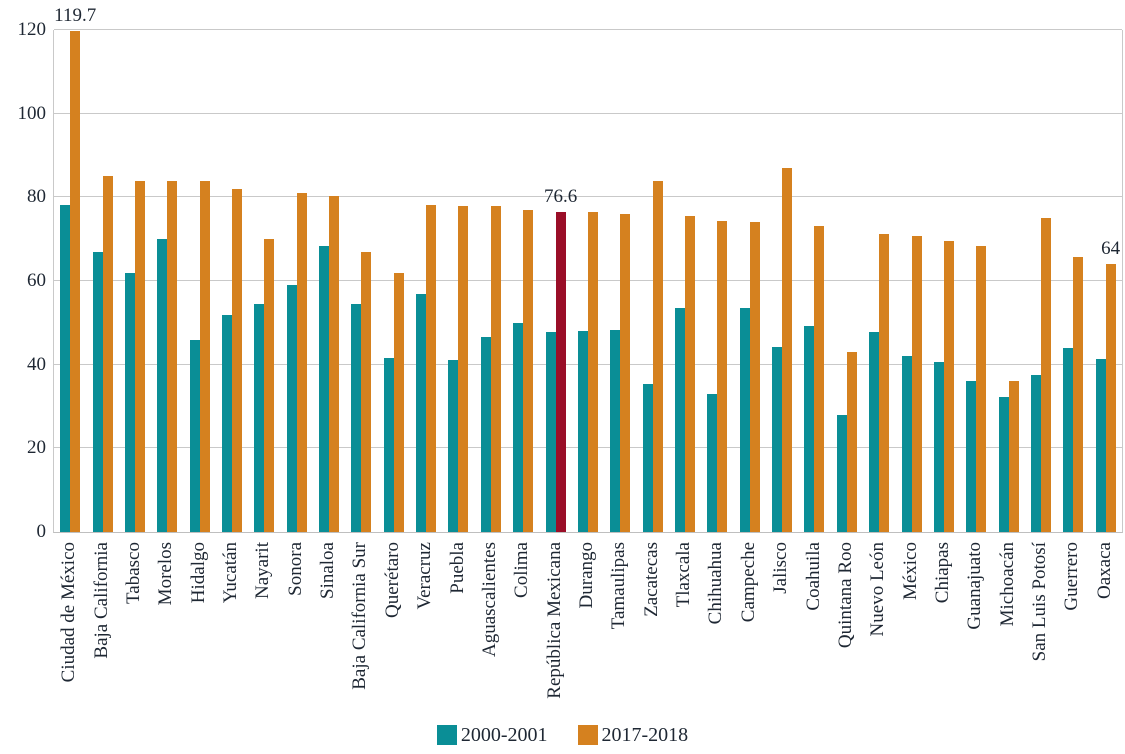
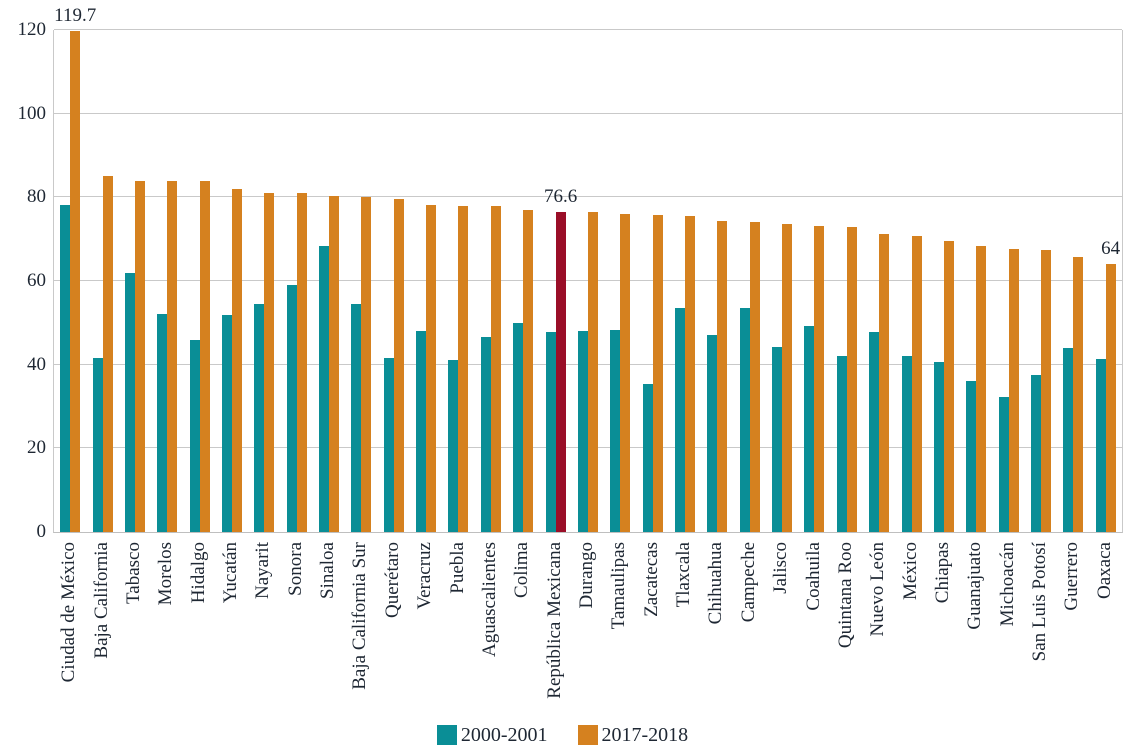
2000-2001/Baja California: 67 -> 42
2000-2001/Morelos: 70 -> 52
2017-2018/Nayarit: 70 -> 81
2017-2018/Baja California Sur: 67 -> 80
2017-2018/Querétaro: 62 -> 80
2000-2001/Veracruz: 57 -> 48
2017-2018/Zacatecas: 84 -> 76
2000-2001/Chihuahua: 33 -> 47
2017-2018/Jalisco: 87 -> 74
2000-2001/Quintana Roo: 28 -> 42
2017-2018/Quintana Roo: 43 -> 73
2017-2018/Michoacán: 36 -> 68
2017-2018/San Luis Potosí: 75 -> 68
